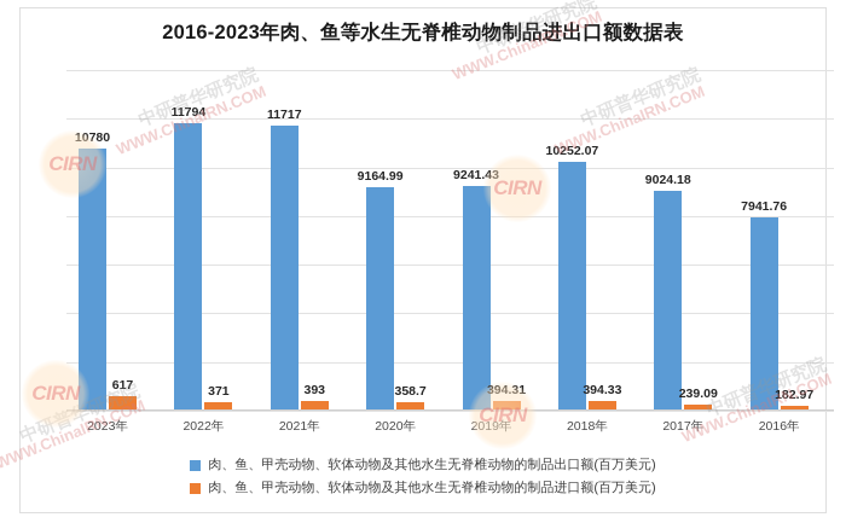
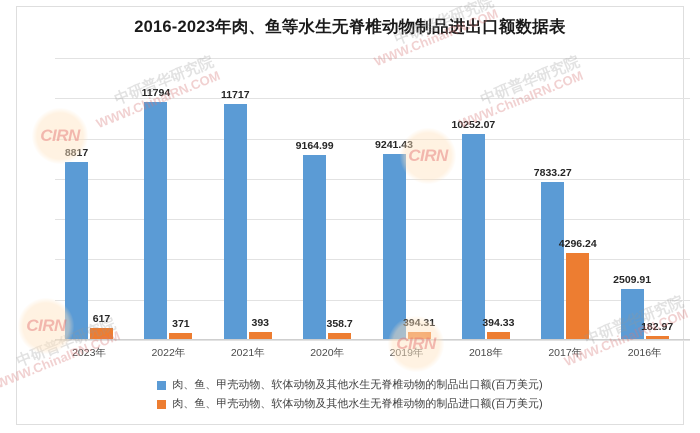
肉、鱼、甲壳动物、软体动物及其他水生无脊椎动物的制品出口额(百万美元)/2023年: 10780 -> 8817
肉、鱼、甲壳动物、软体动物及其他水生无脊椎动物的制品出口额(百万美元)/2017年: 9024.18 -> 7833.27
肉、鱼、甲壳动物、软体动物及其他水生无脊椎动物的制品进口额(百万美元)/2017年: 239.09 -> 4296.24
肉、鱼、甲壳动物、软体动物及其他水生无脊椎动物的制品出口额(百万美元)/2016年: 7941.76 -> 2509.91
